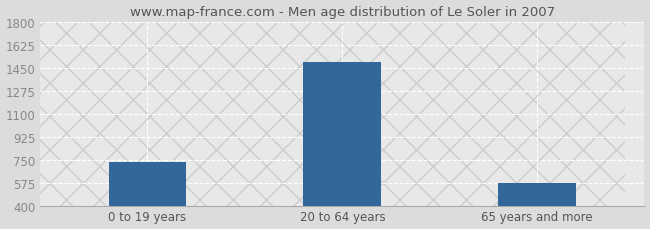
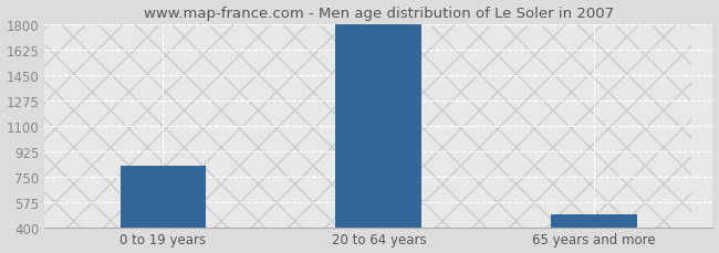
0 to 19 years: 730 -> 820
20 to 64 years: 1490 -> 1800
65 years and more: 570 -> 490
